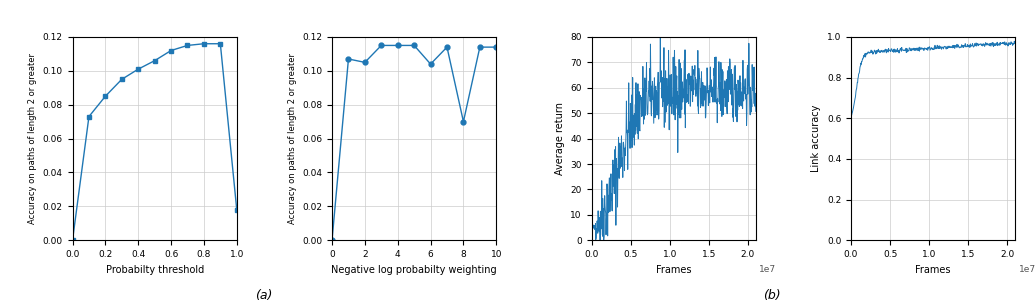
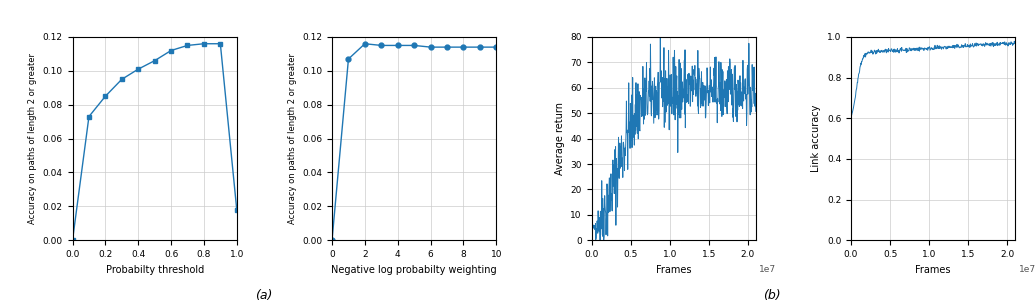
2: 0.105 -> 0.116
6: 0.104 -> 0.114
8: 0.070 -> 0.114
